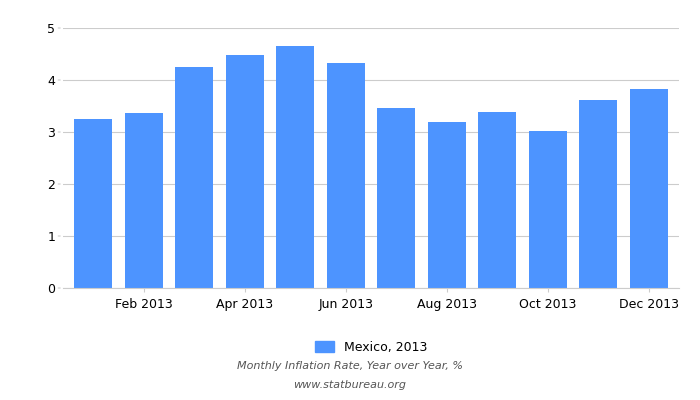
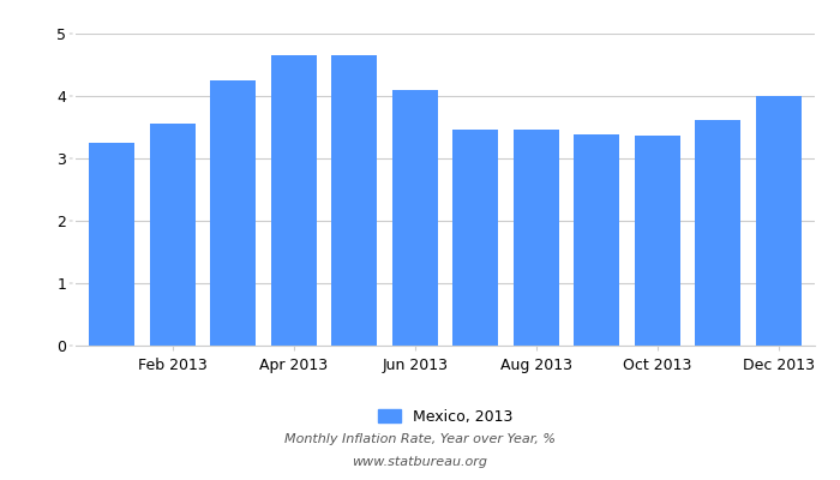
Feb 2013: 3.36 -> 3.55
Apr 2013: 4.48 -> 4.65
Jun 2013: 4.32 -> 4.09
Aug 2013: 3.20 -> 3.46
Oct 2013: 3.02 -> 3.36
Dec 2013: 3.82 -> 4.00
